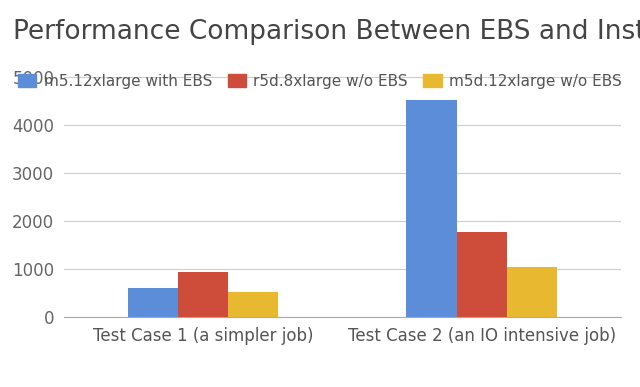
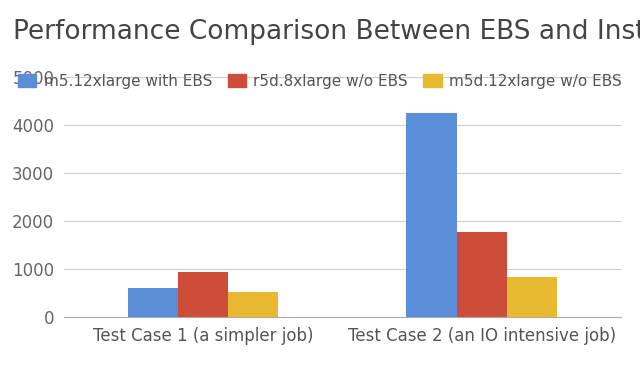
m5.12xlarge with EBS/Test Case 2 (an IO intensive job): 4520 -> 4250
m5d.12xlarge w/o EBS/Test Case 2 (an IO intensive job): 1040 -> 850
